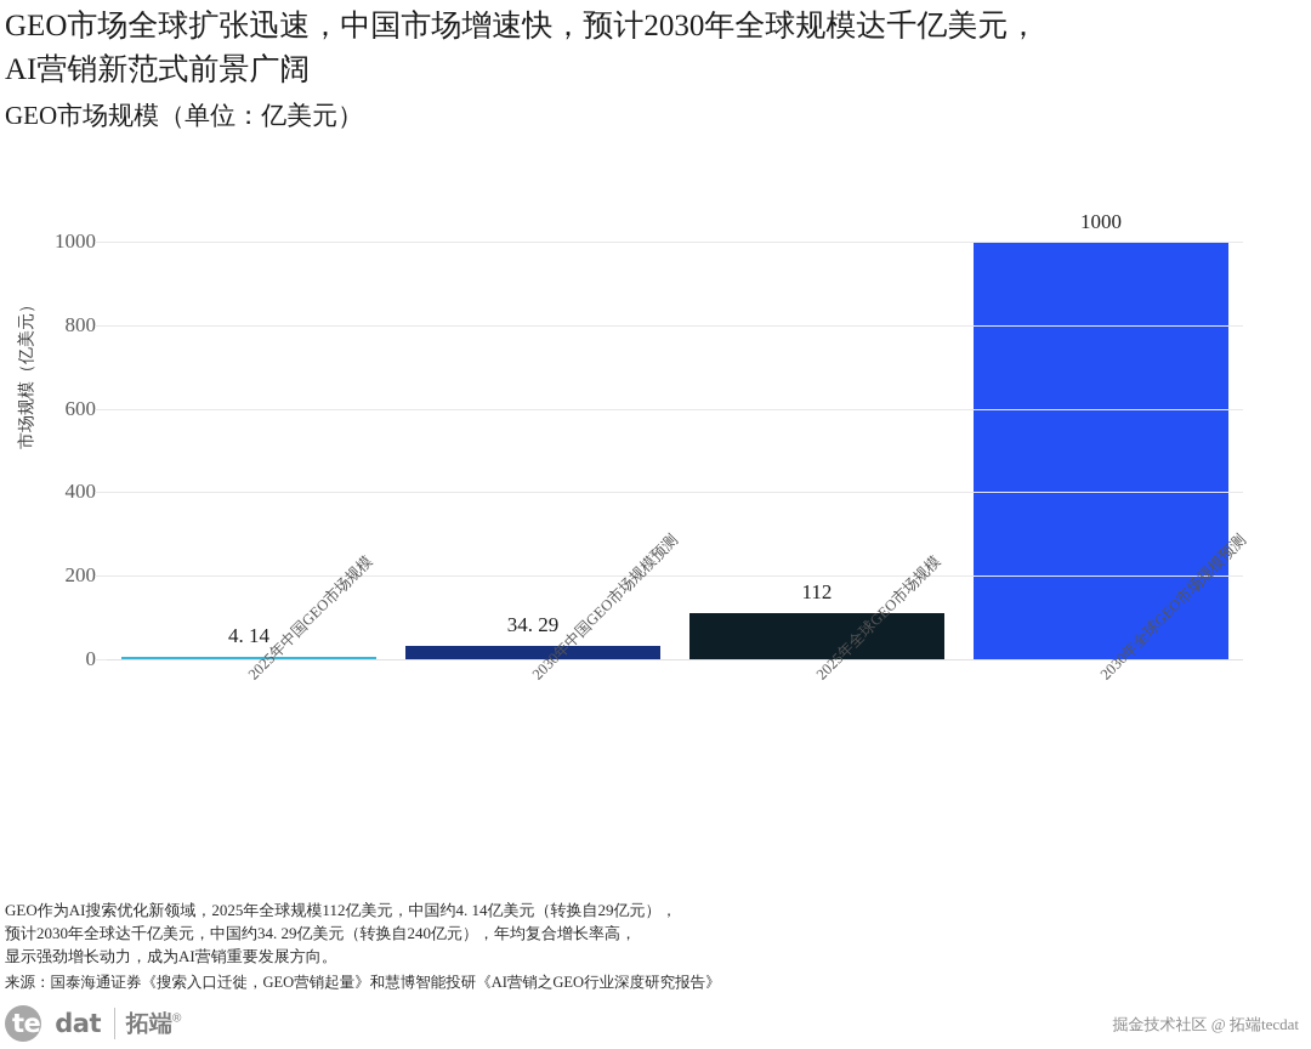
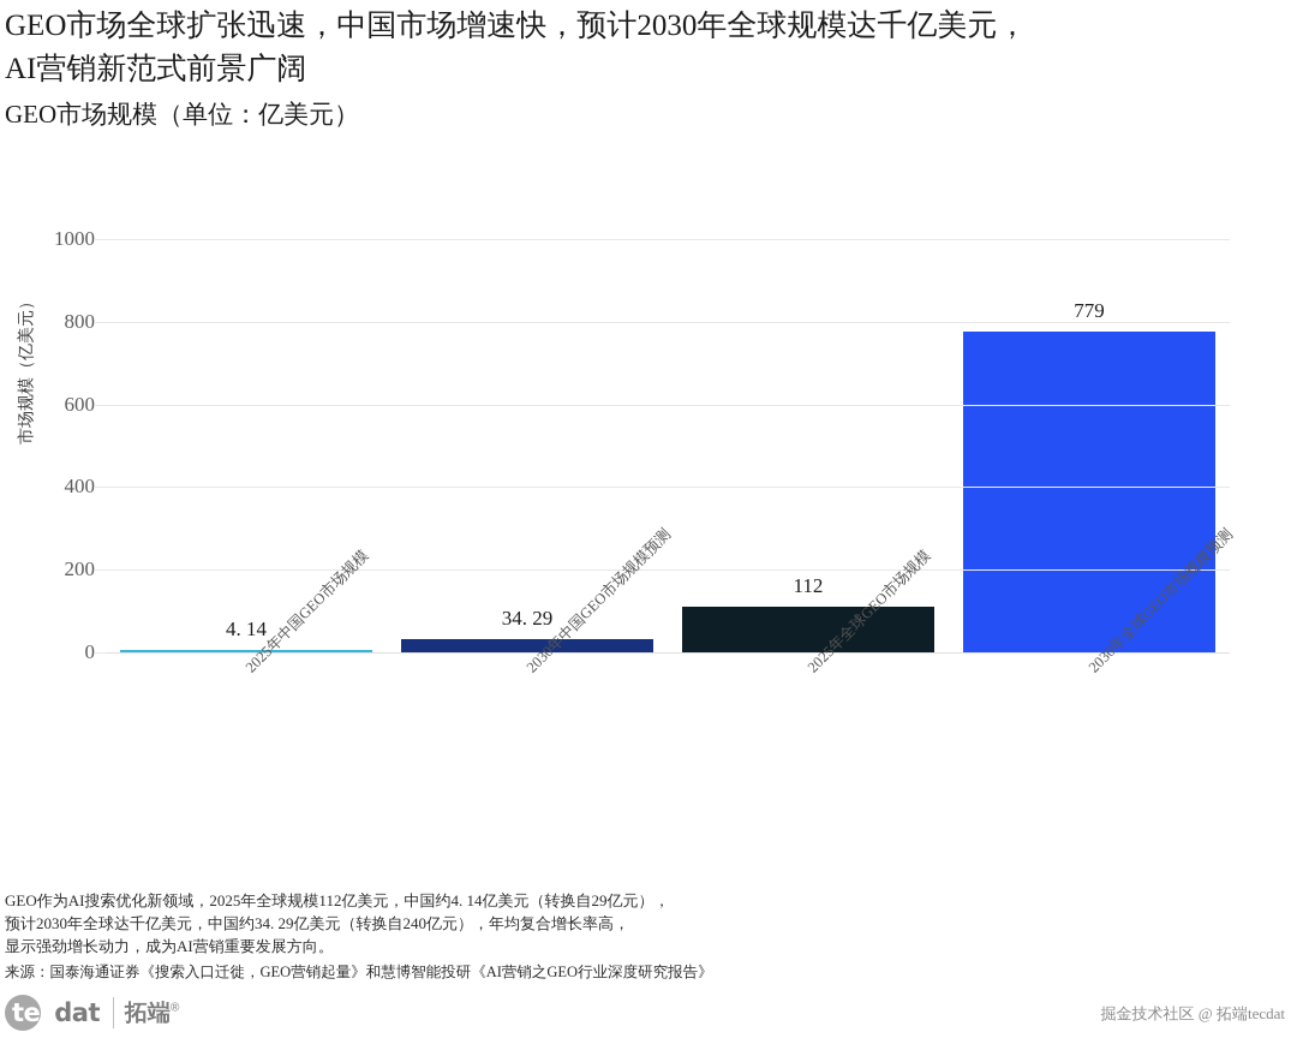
2030年全球GEO市场规模预测: 1000 -> 779
